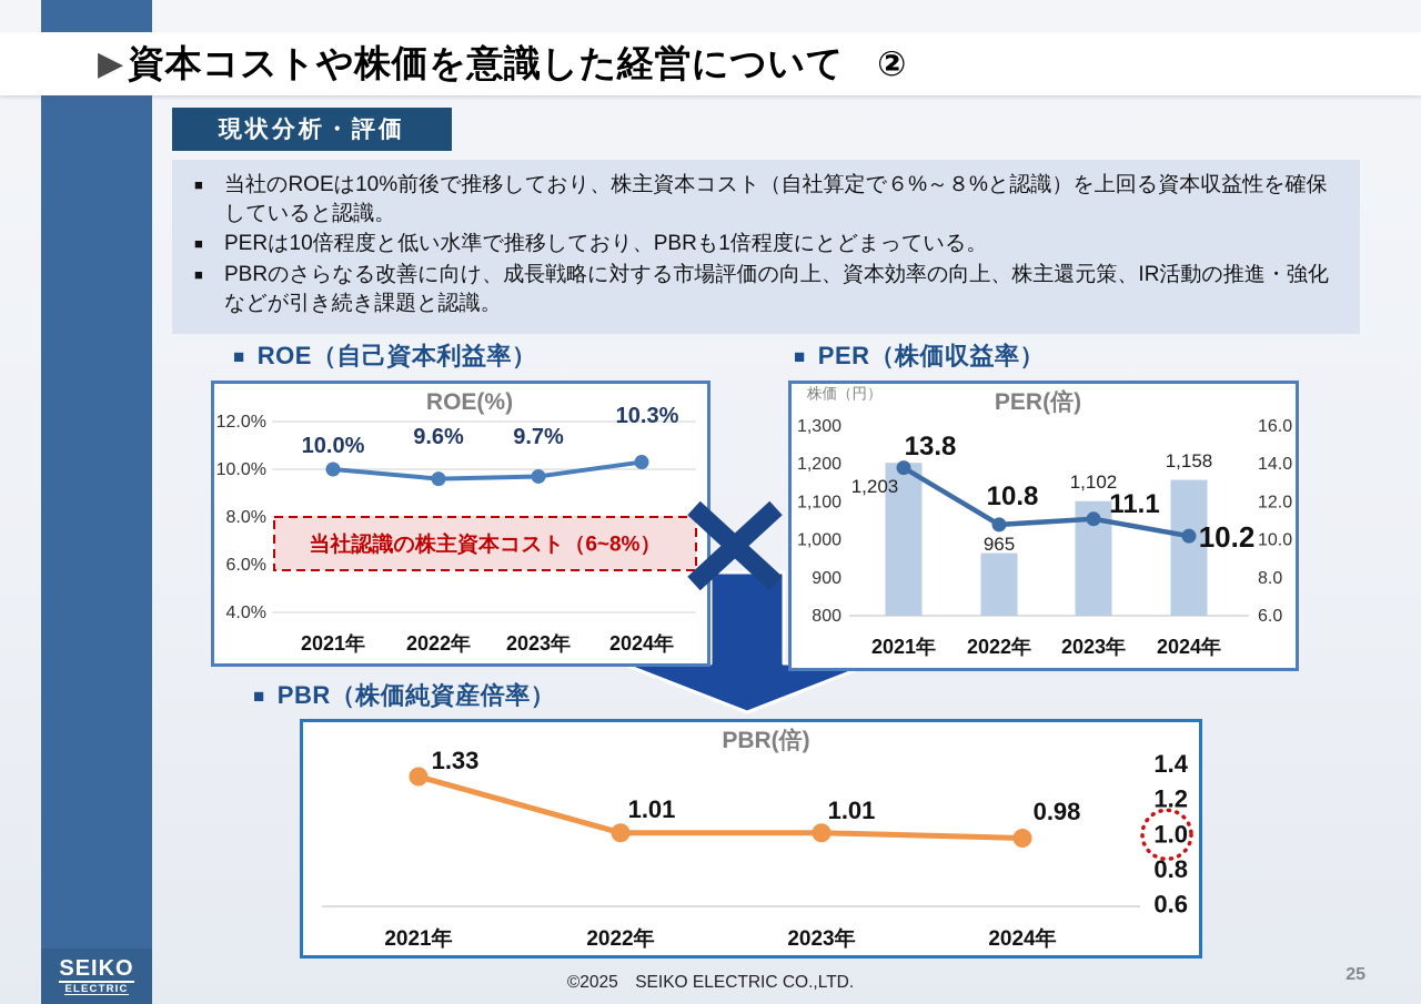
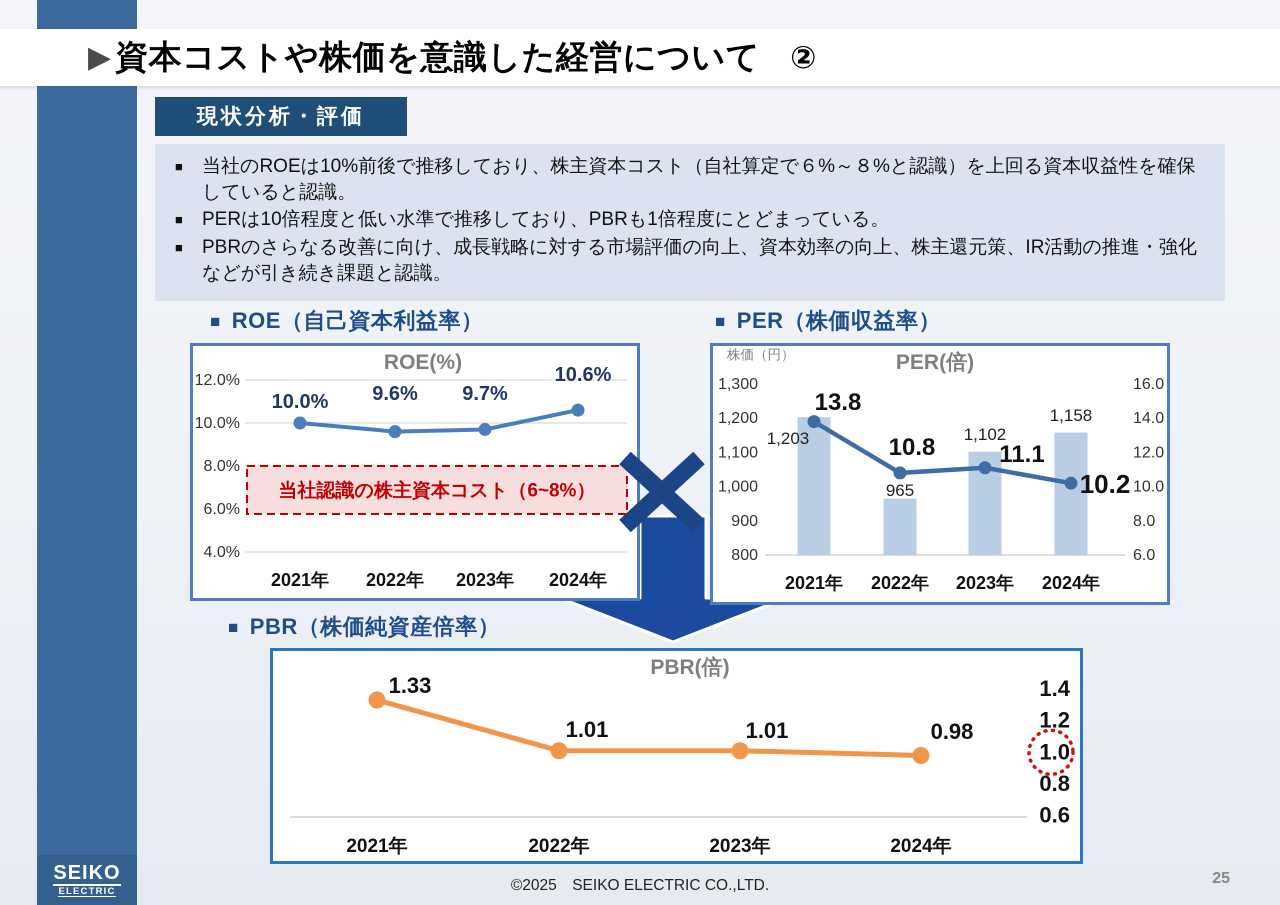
ROE(%)/2024年: 10.3% -> 10.6%
